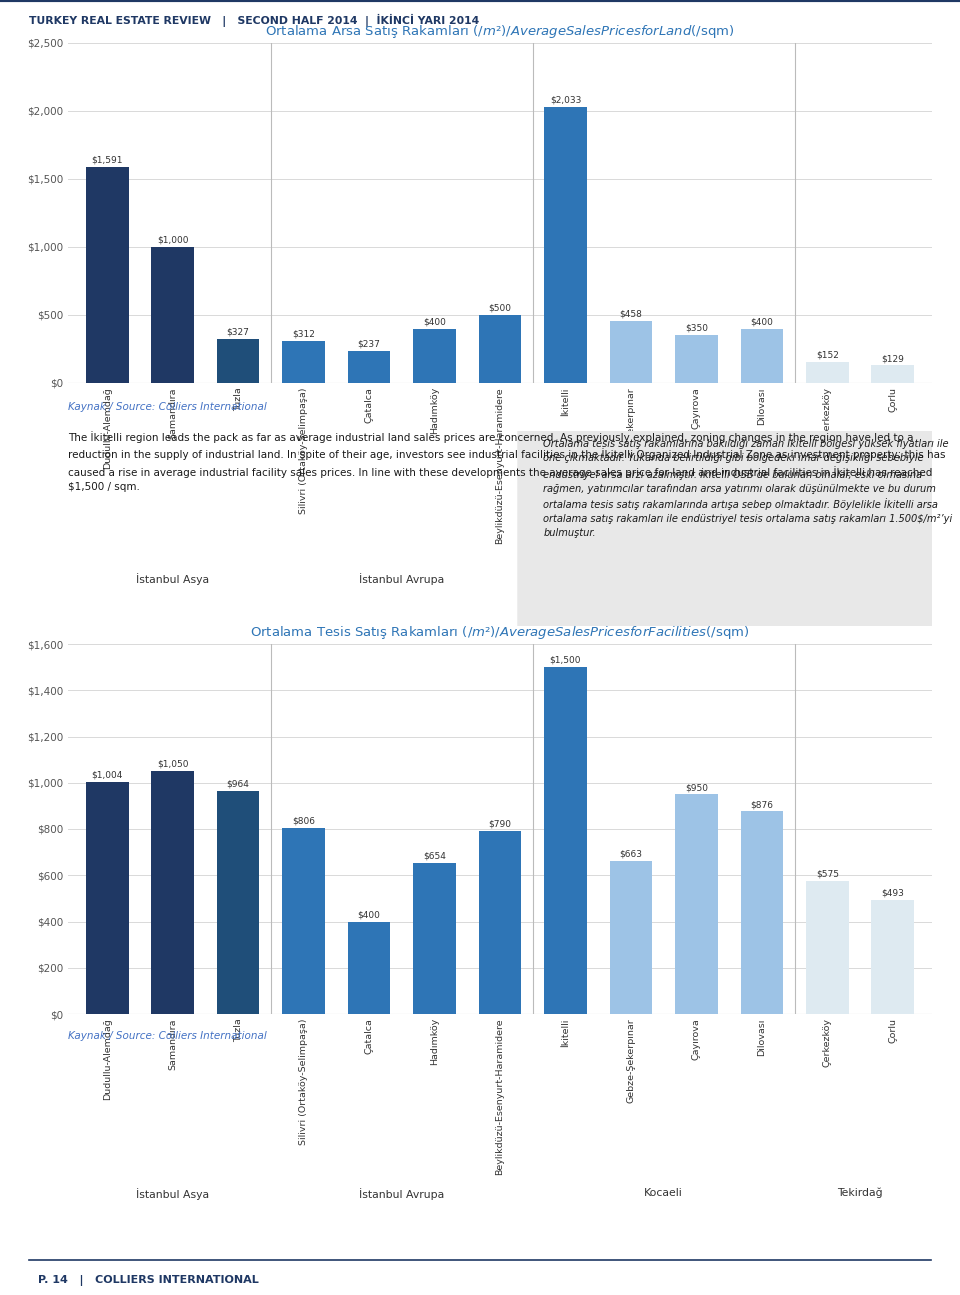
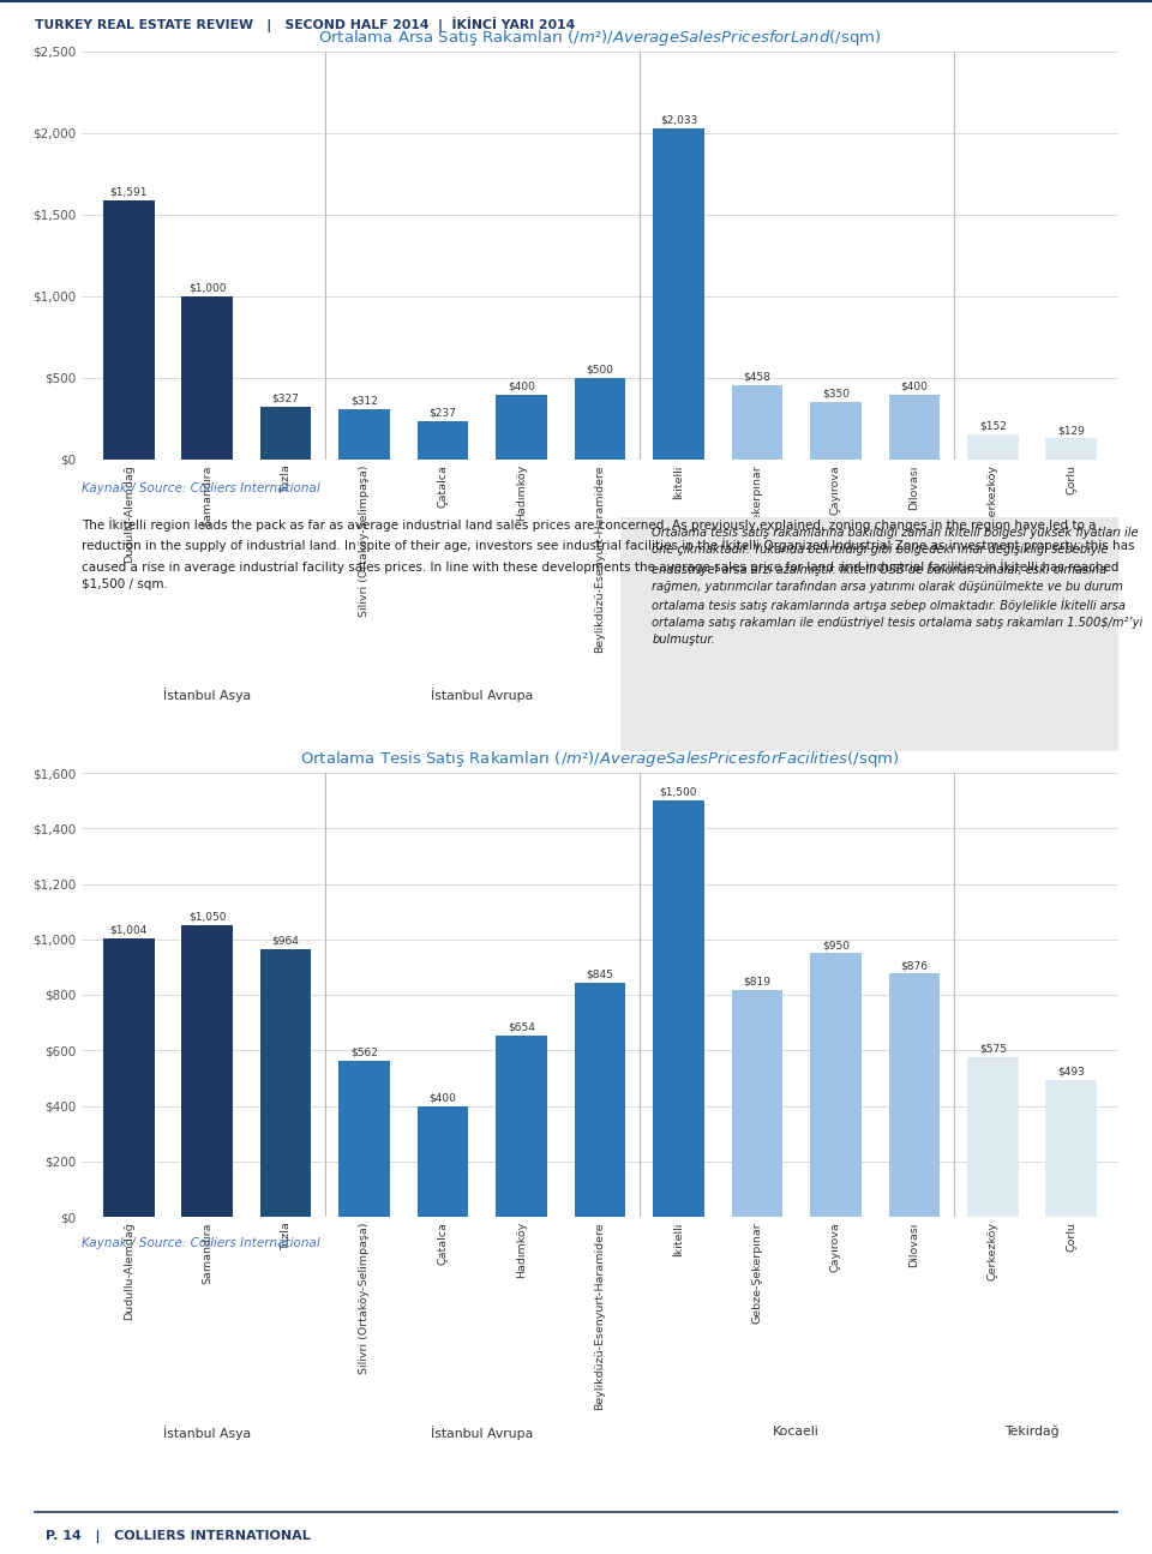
Silivri (Ortaköy-Selimpaşa): $806 -> $562
Beylikdüzü-Esenyurt-Haramidere: $790 -> $845
Gebze-Şekerpınar: $663 -> $819
